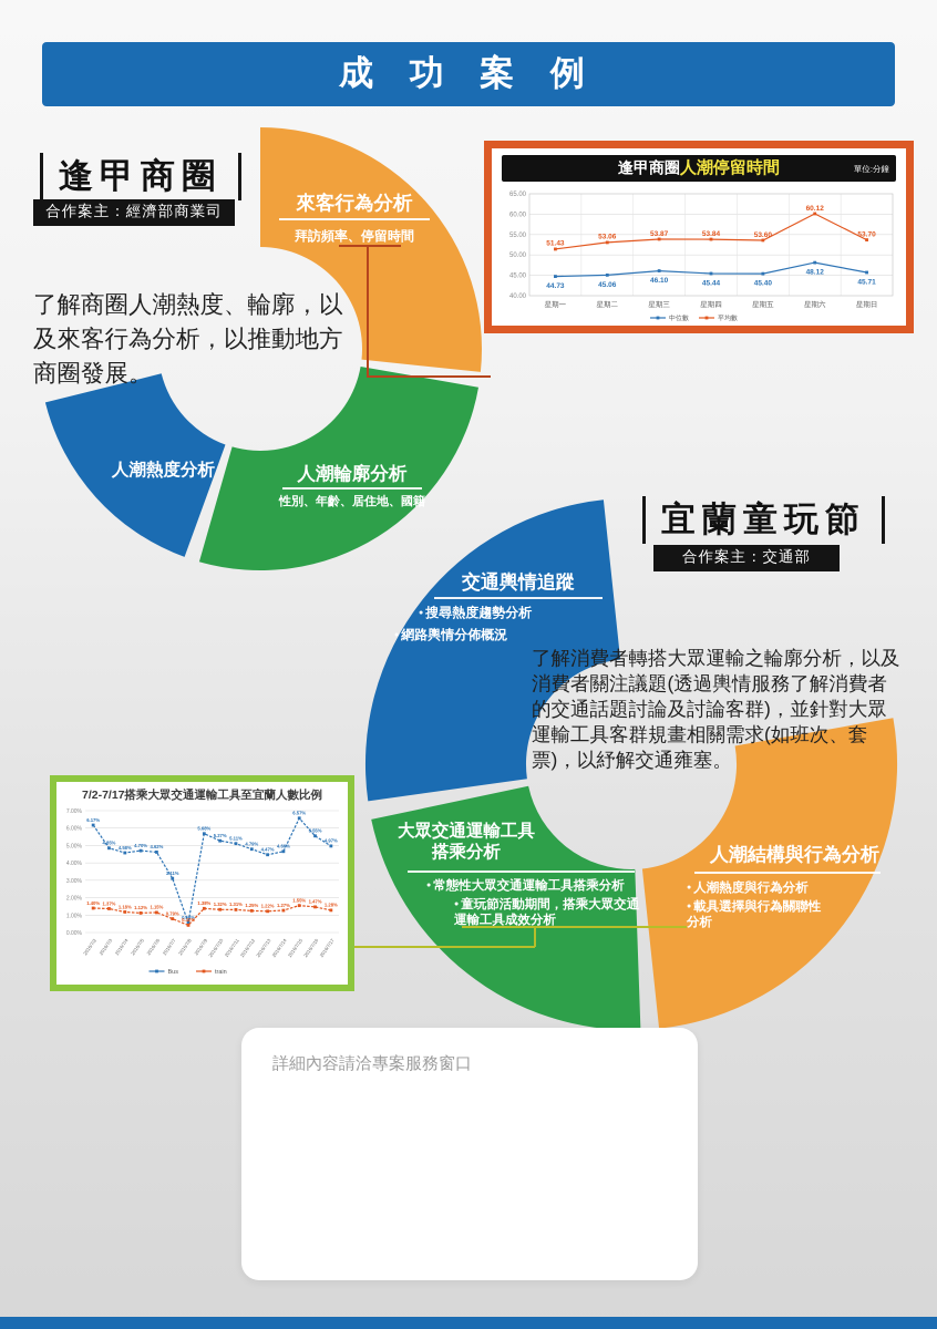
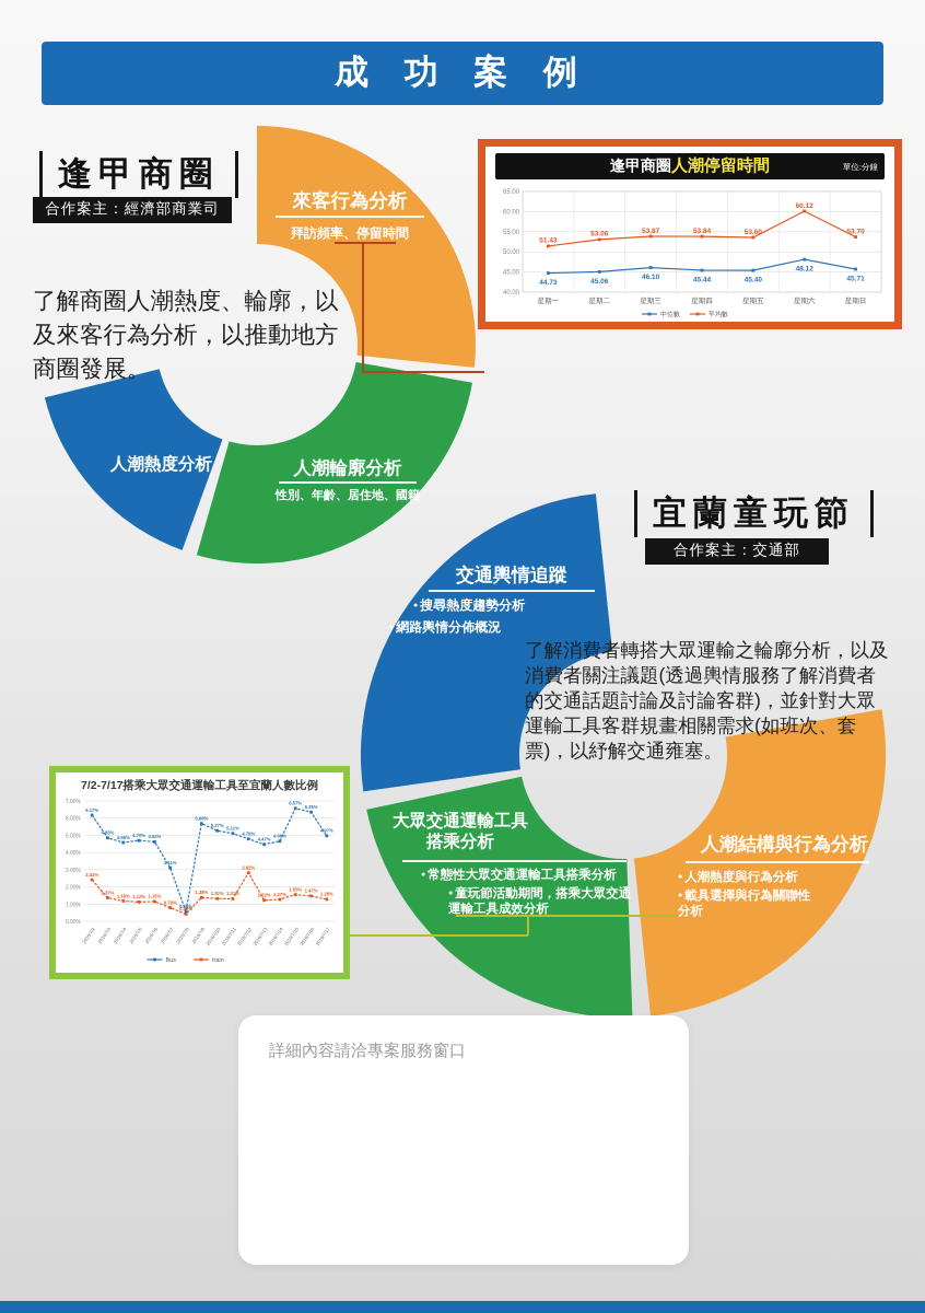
7/2-7/17搭乘大眾交通運輸工具至宜蘭人數比例/train/2016/7/2: 1.40% -> 2.41%
7/2-7/17搭乘大眾交通運輸工具至宜蘭人數比例/train/2016/7/12: 1.25% -> 2.82%
7/2-7/17搭乘大眾交通運輸工具至宜蘭人數比例/Bus/2016/7/16: 5.55% -> 6.35%
